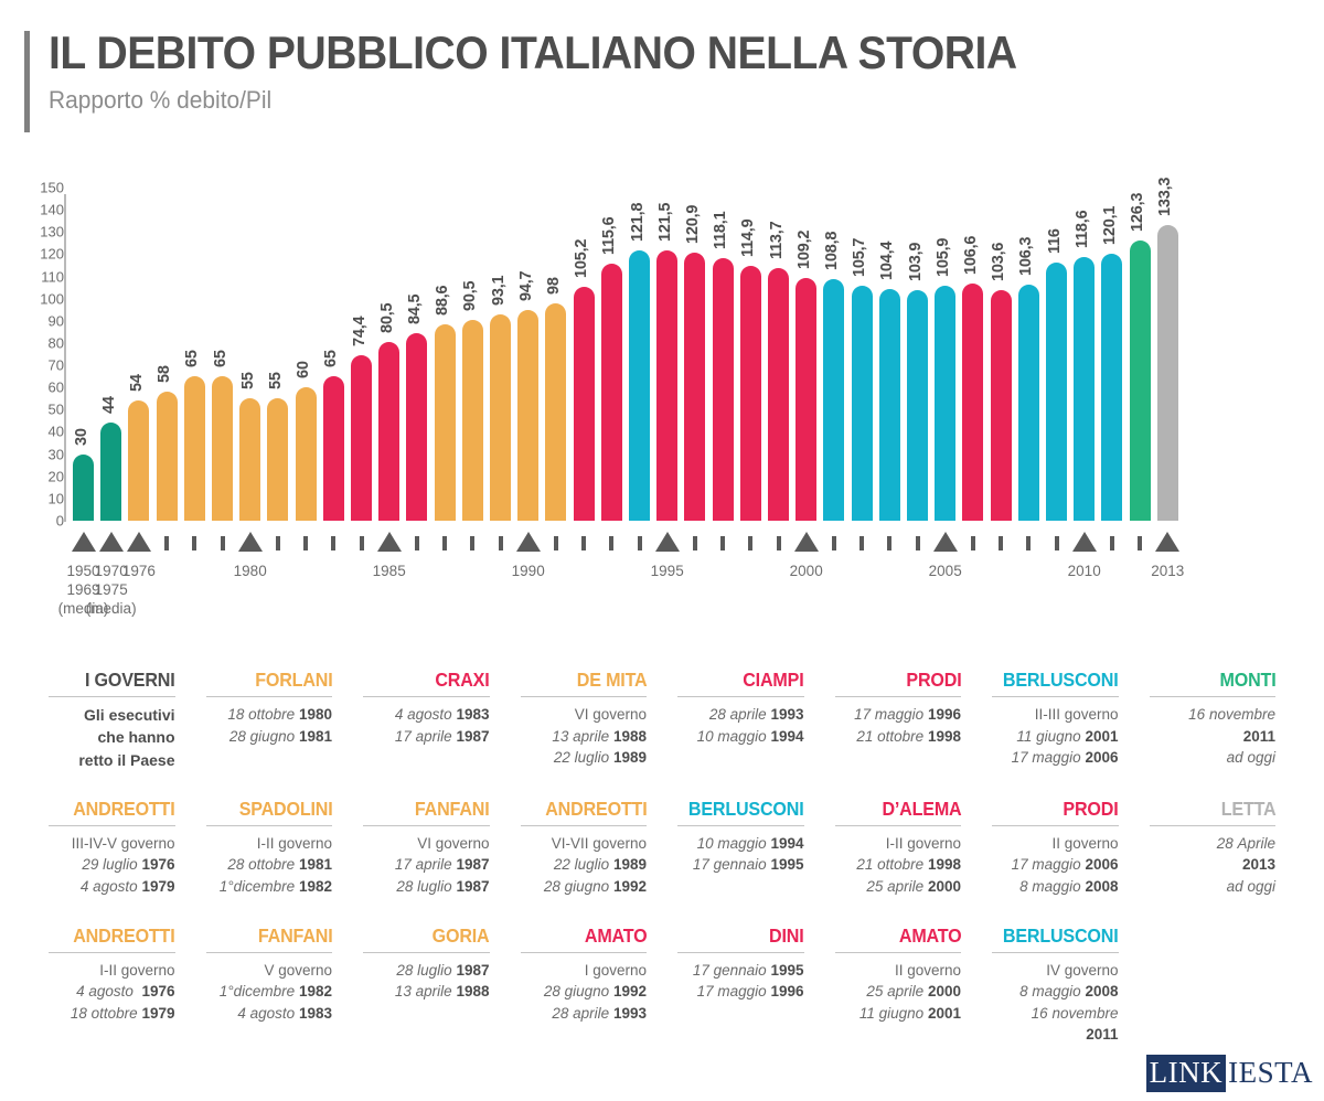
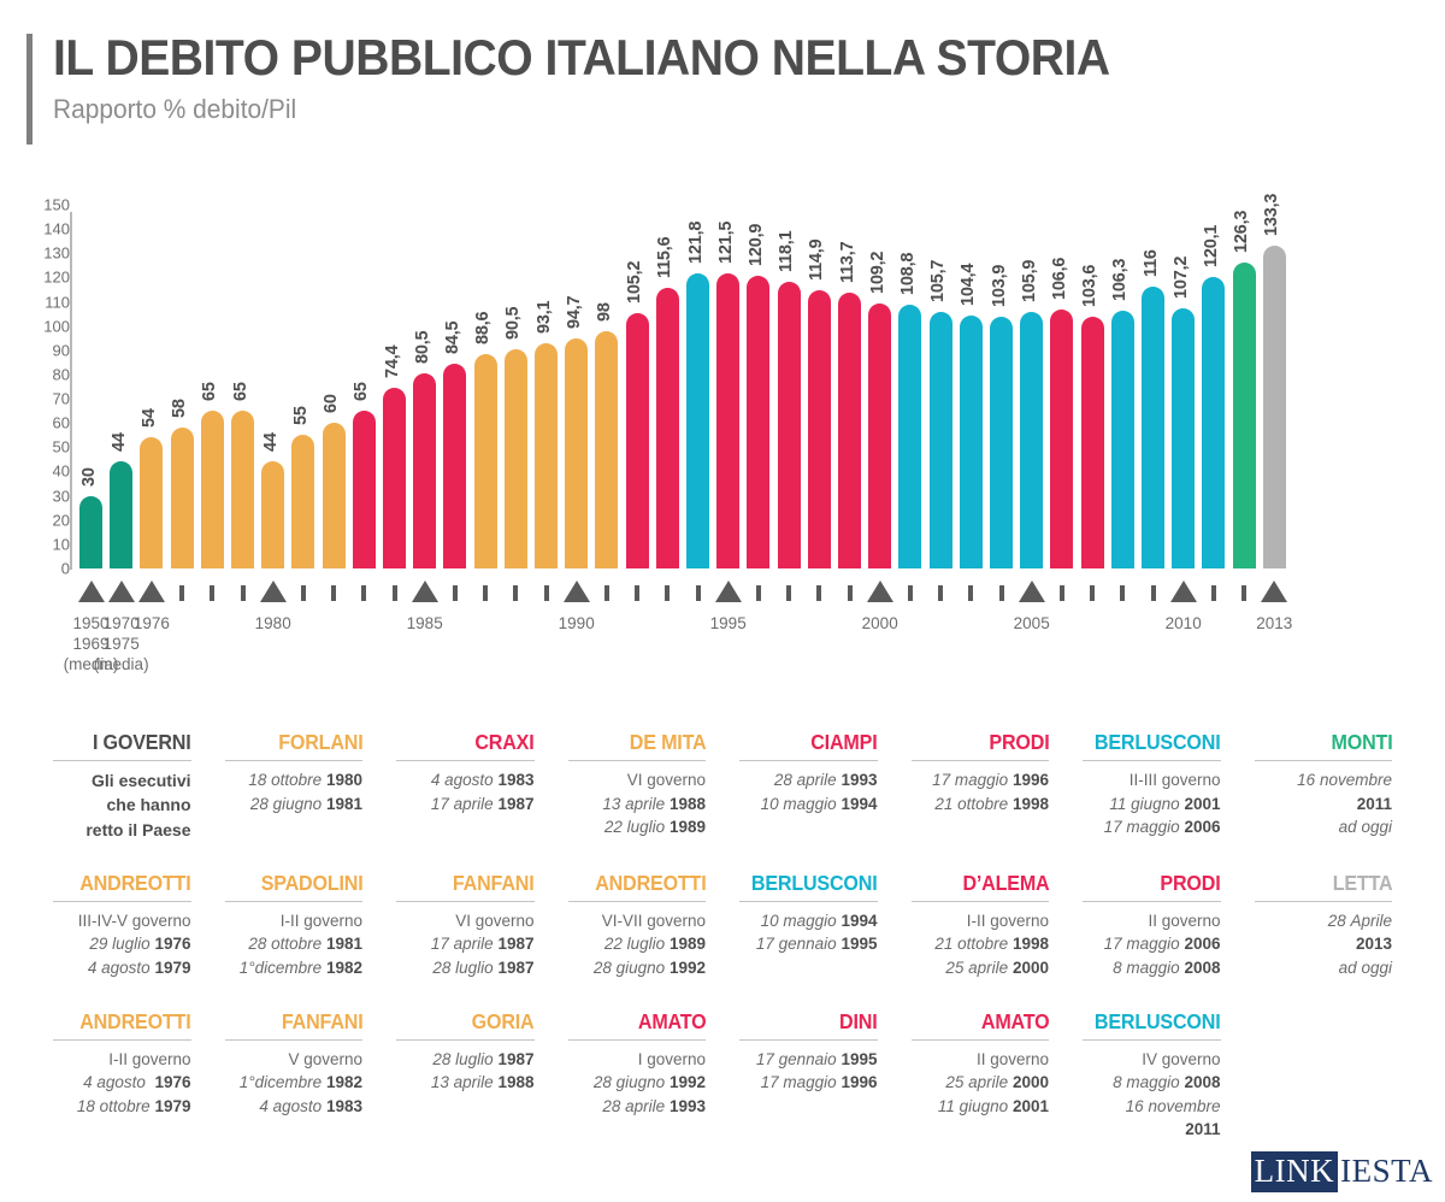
1980: 55 -> 44
2010: 118,6 -> 107,2
